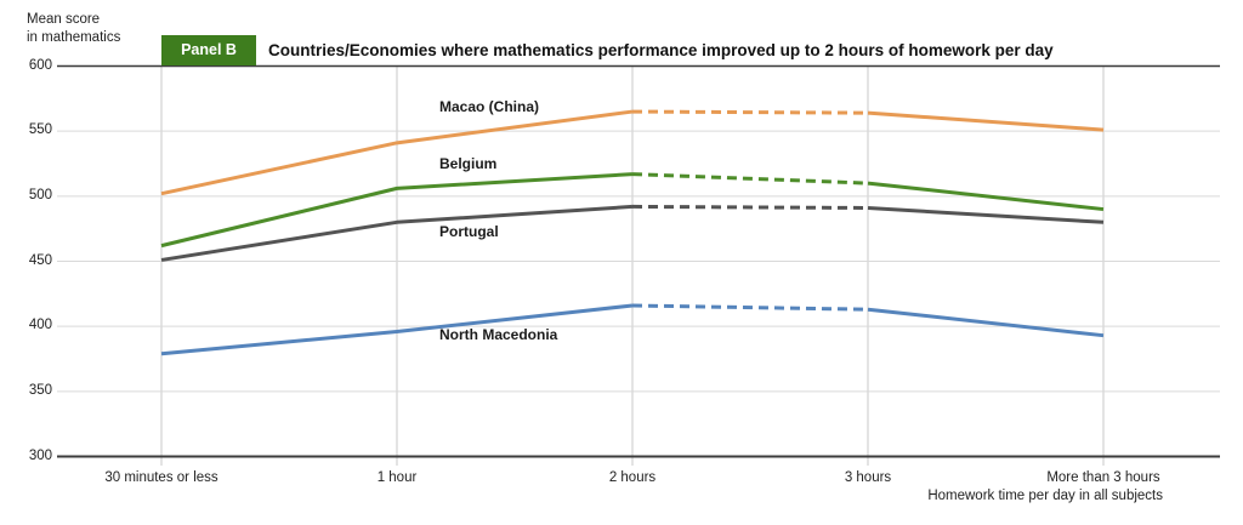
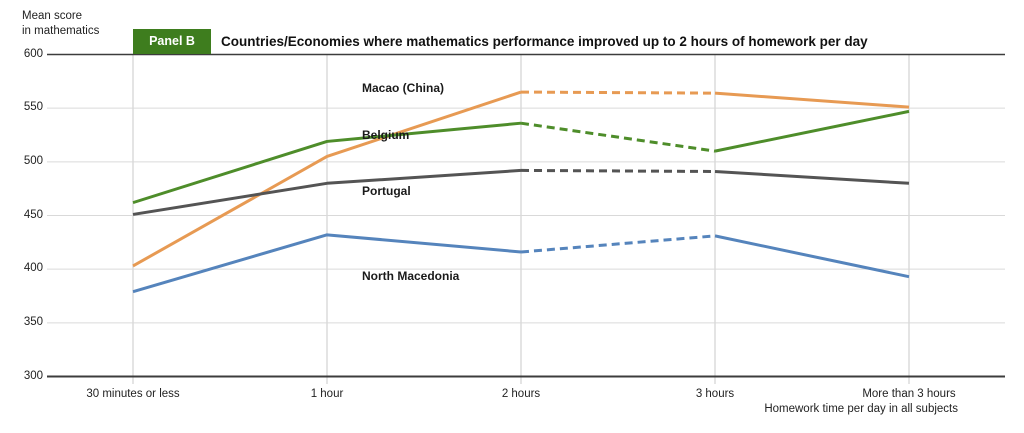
Macao (China)/30 minutes or less: 502 -> 403
Macao (China)/1 hour: 541 -> 505
Belgium/1 hour: 506 -> 519
North Macedonia/1 hour: 396 -> 432
Belgium/2 hours: 517 -> 536
North Macedonia/3 hours: 413 -> 431
Belgium/More than 3 hours: 490 -> 547
